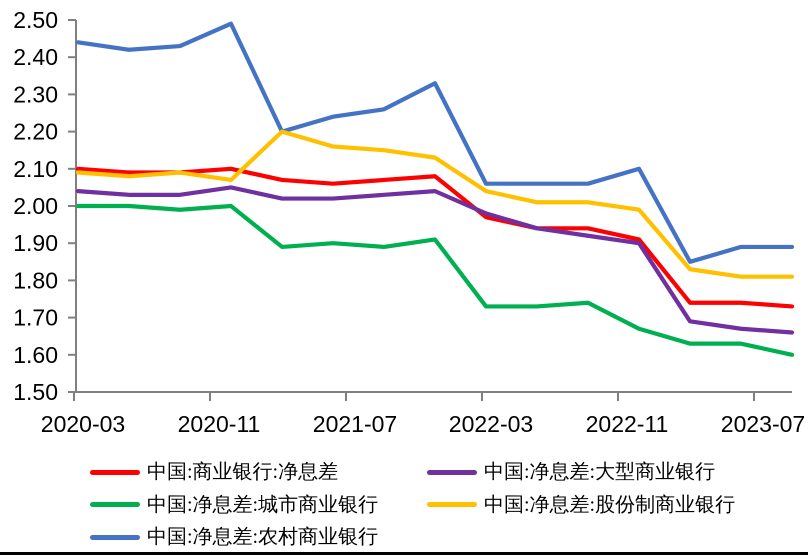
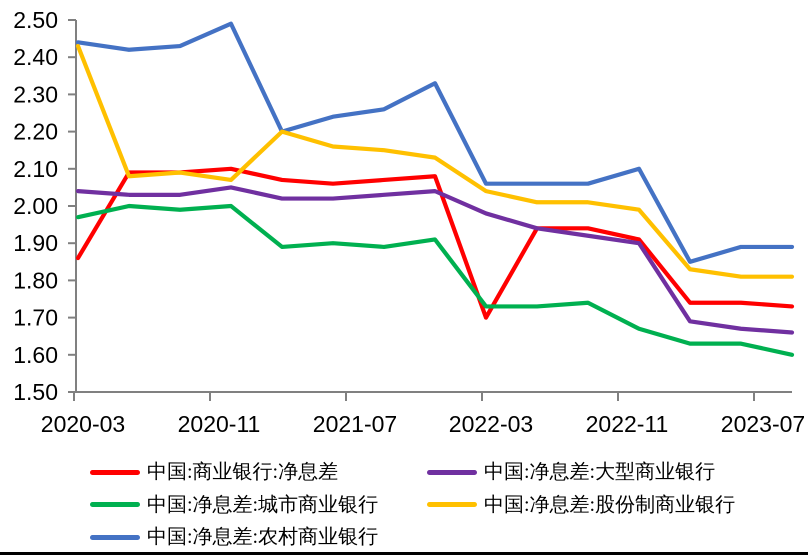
中国:商业银行:净息差/2020-03: 2.10 -> 1.86
中国:净息差:城市商业银行/2020-03: 2.00 -> 1.97
中国:净息差:股份制商业银行/2020-03: 2.09 -> 2.43
中国:商业银行:净息差/2022-03: 1.97 -> 1.70
